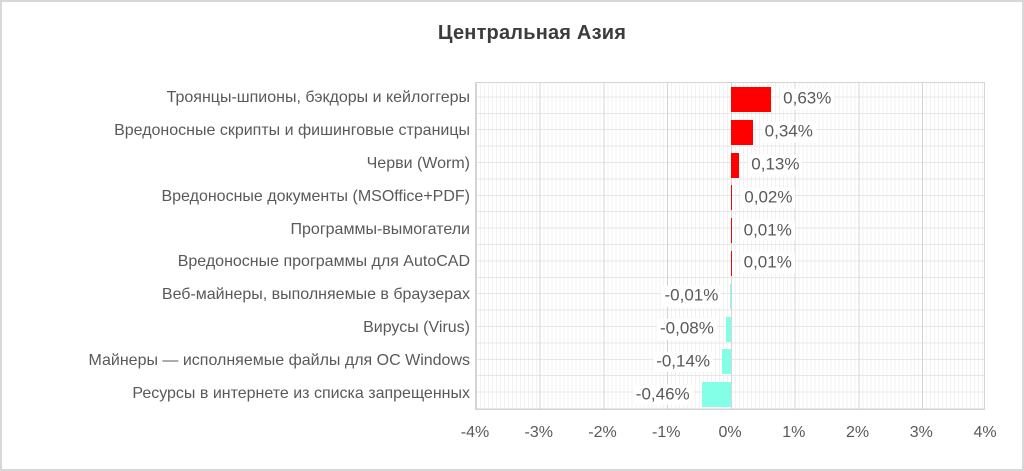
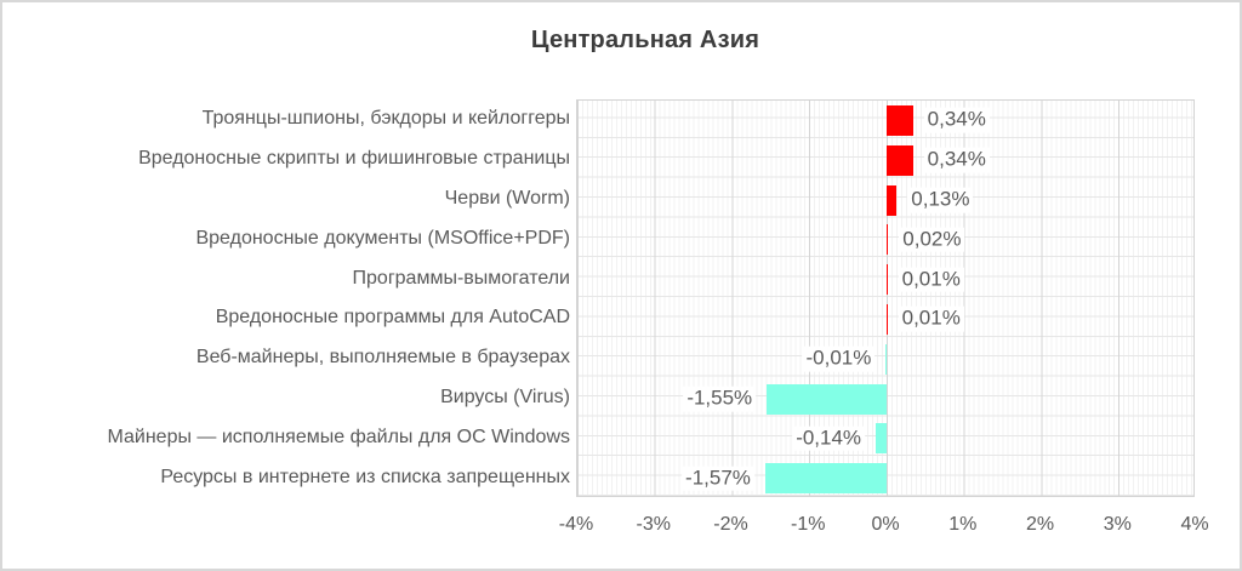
Троянцы-шпионы, бэкдоры и кейлоггеры: 0,63% -> 0,34%
Вирусы (Virus): -0,08% -> -1,55%
Ресурсы в интернете из списка запрещенных: -0,46% -> -1,57%
